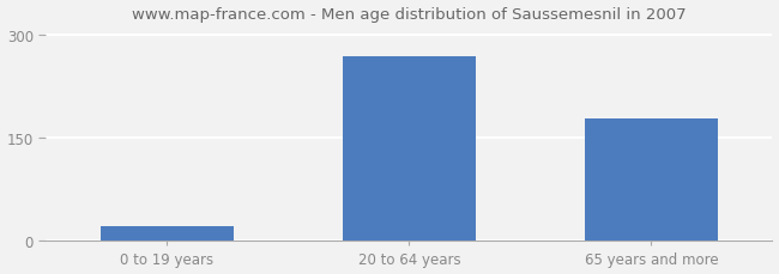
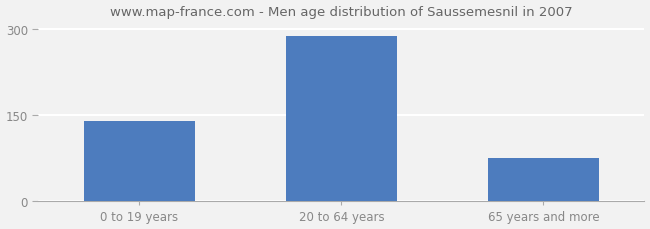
0 to 19 years: 22 -> 140
20 to 64 years: 268 -> 288
65 years and more: 178 -> 75
